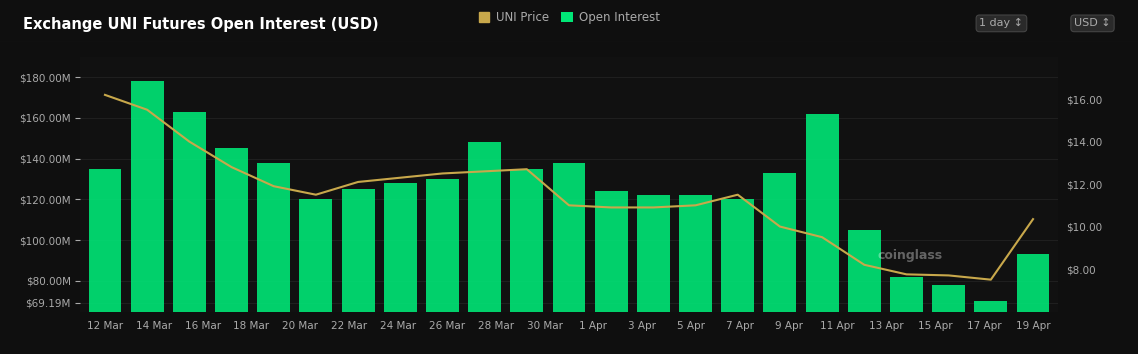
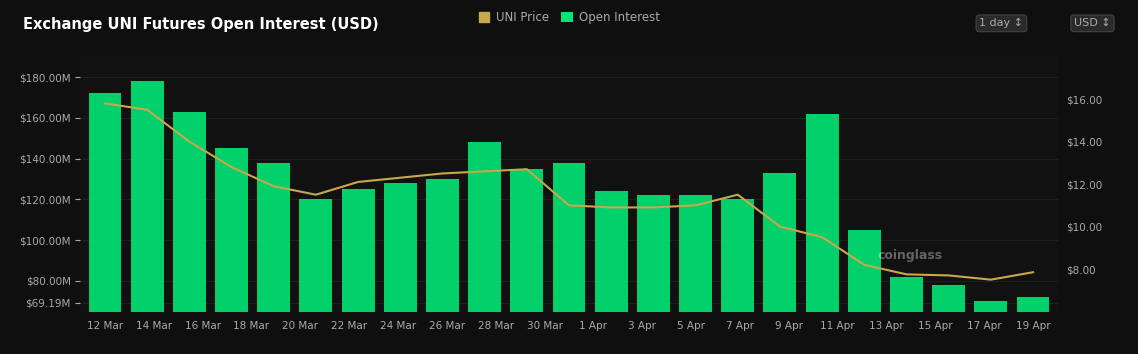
Open Interest/12 Mar: $135M -> $172M
UNI Price/12 Mar: $16.20 -> $15.80
Open Interest/19 Apr: $93M -> $72M
UNI Price/19 Apr: $10.35 -> $7.85
